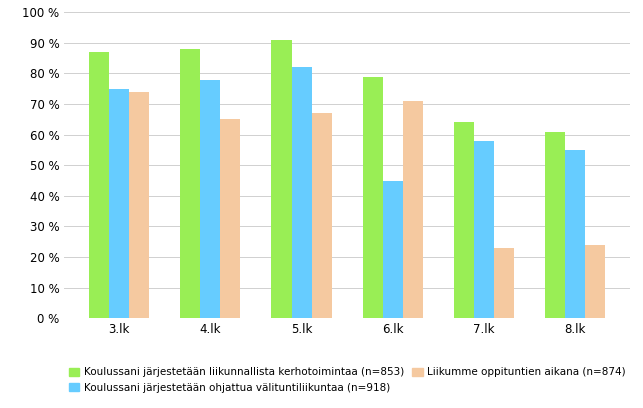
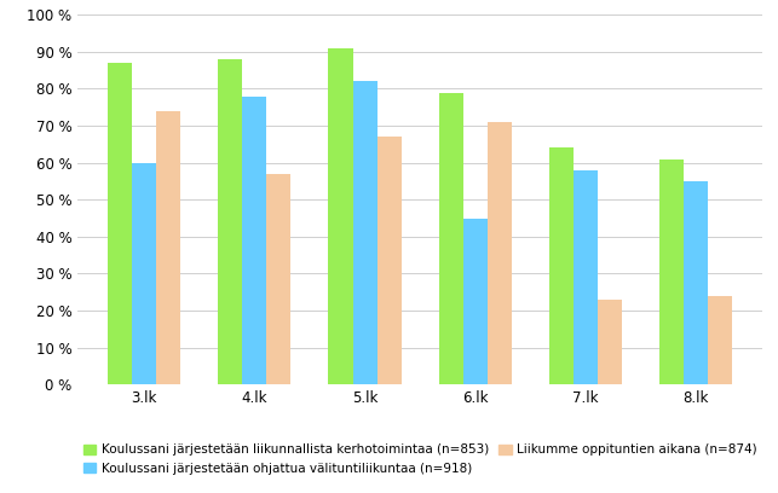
Koulussani järjestetään ohjattua välituntiliikuntaa (n=918)/3.lk: 75 % -> 60 %
Liikumme oppituntien aikana (n=874)/4.lk: 65 % -> 57 %
